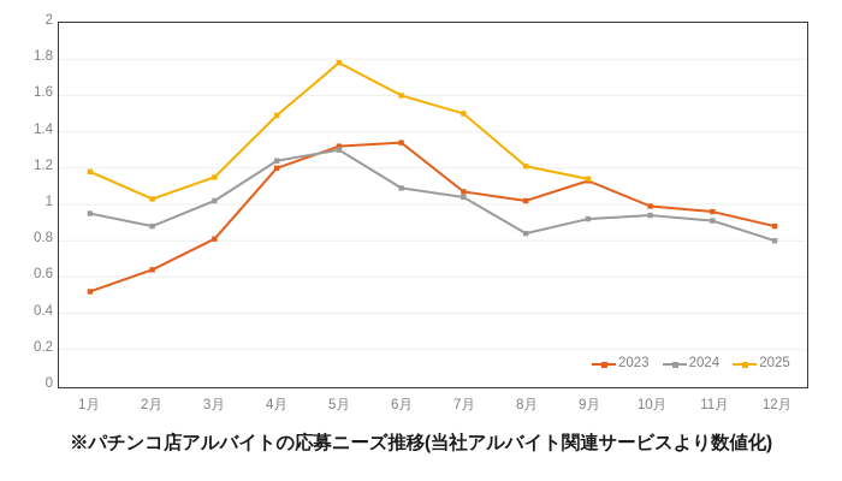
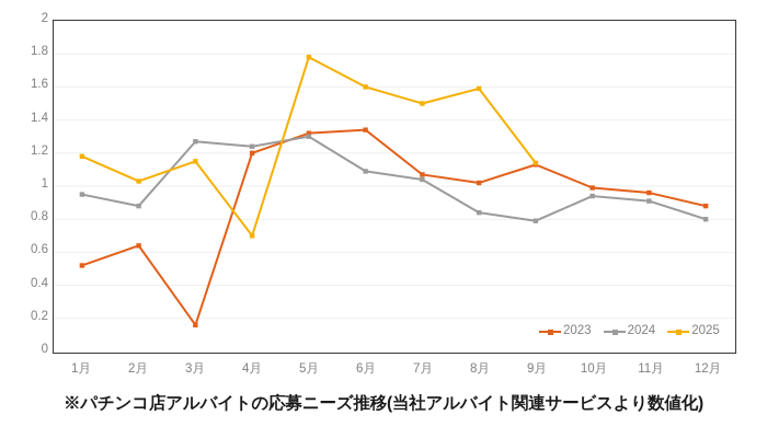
2023/3月: 0.81 -> 0.16
2024/3月: 1.02 -> 1.27
2025/4月: 1.49 -> 0.70
2025/8月: 1.21 -> 1.59
2024/9月: 0.92 -> 0.79
